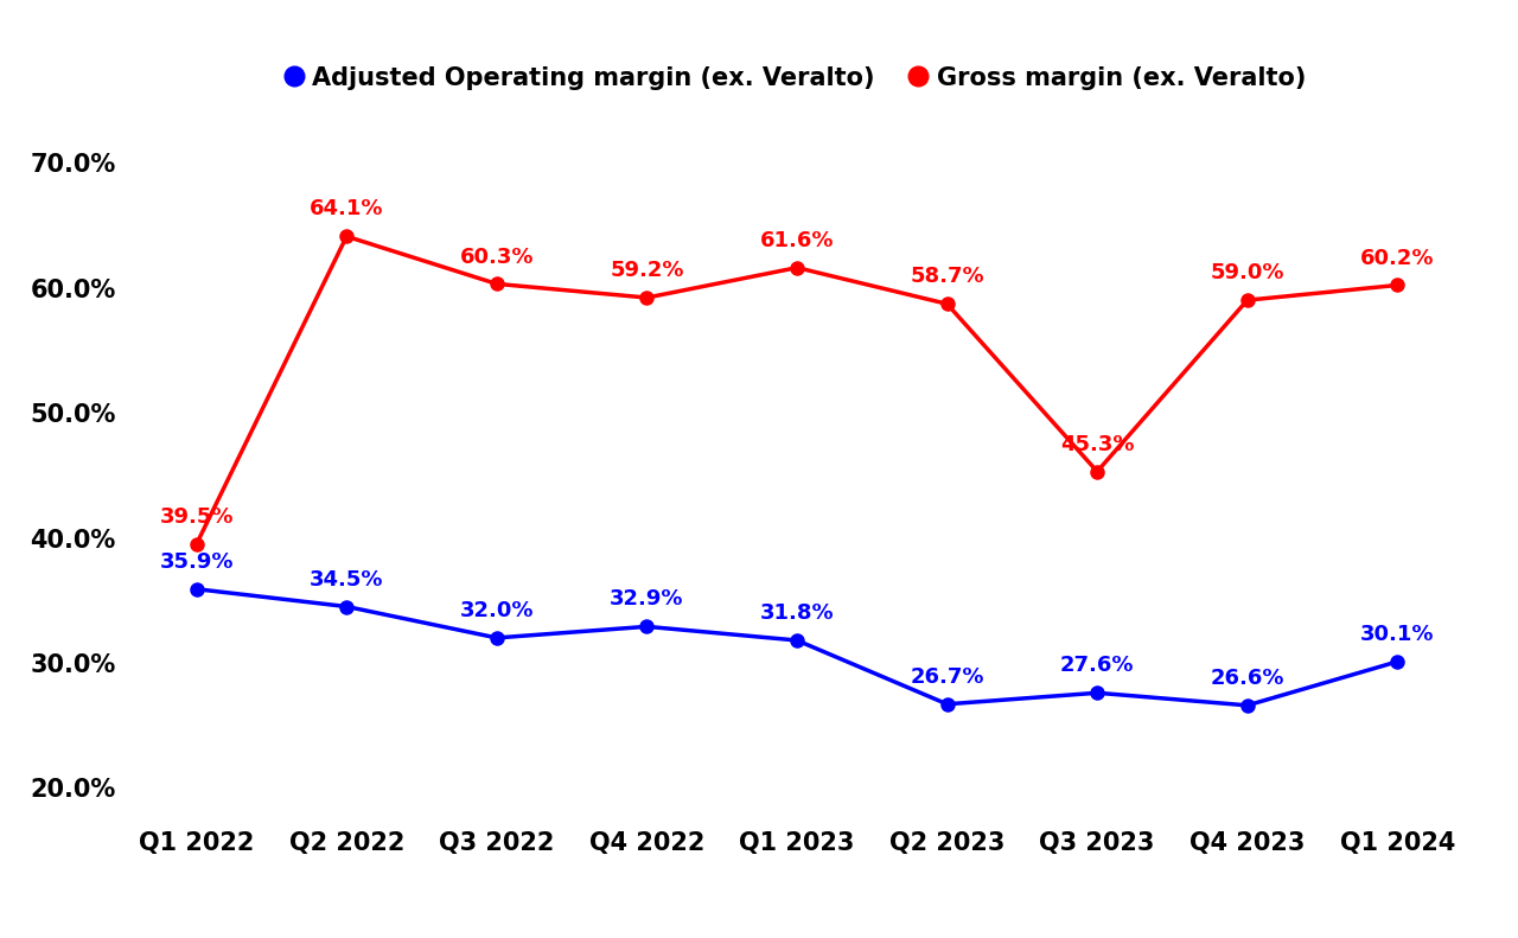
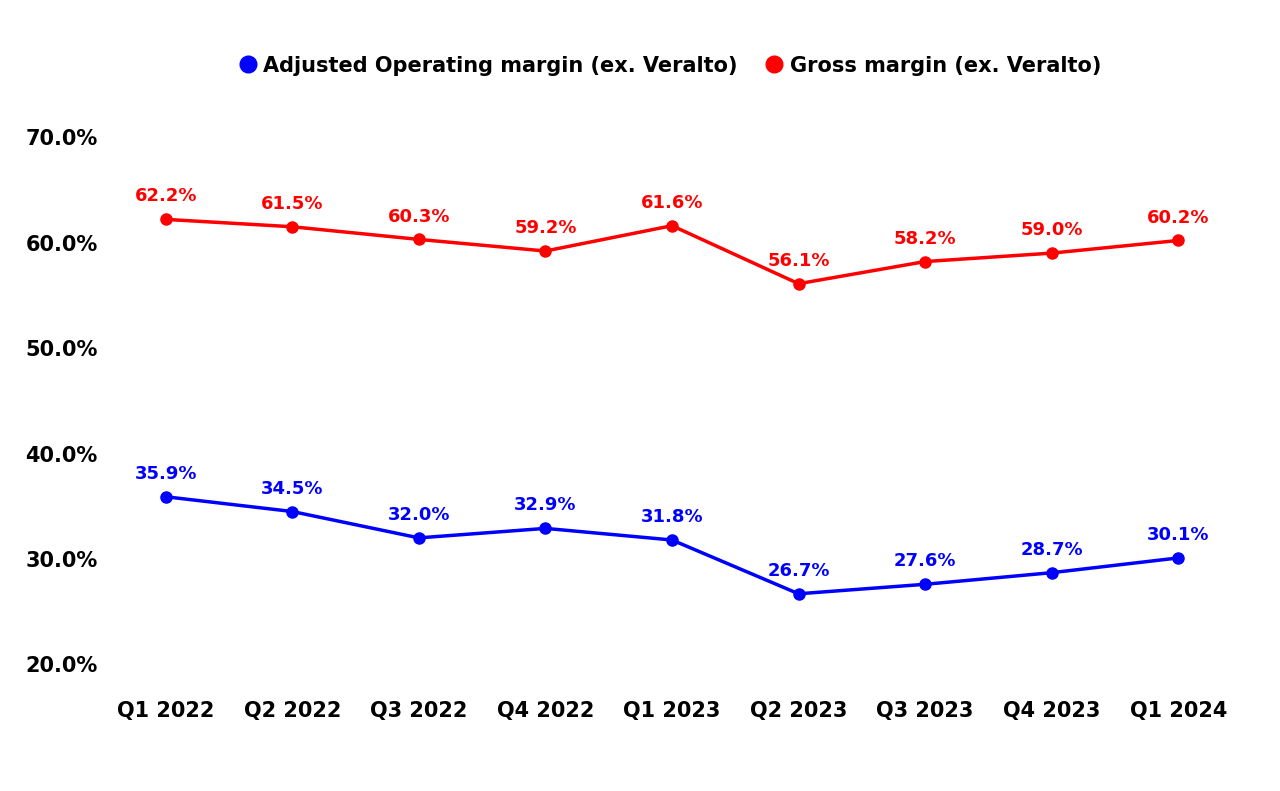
Gross margin (ex. Veralto)/Q1 2022: 39.5% -> 62.2%
Gross margin (ex. Veralto)/Q2 2022: 64.1% -> 61.5%
Gross margin (ex. Veralto)/Q2 2023: 58.7% -> 56.1%
Gross margin (ex. Veralto)/Q3 2023: 45.3% -> 58.2%
Adjusted Operating margin (ex. Veralto)/Q4 2023: 26.6% -> 28.7%
